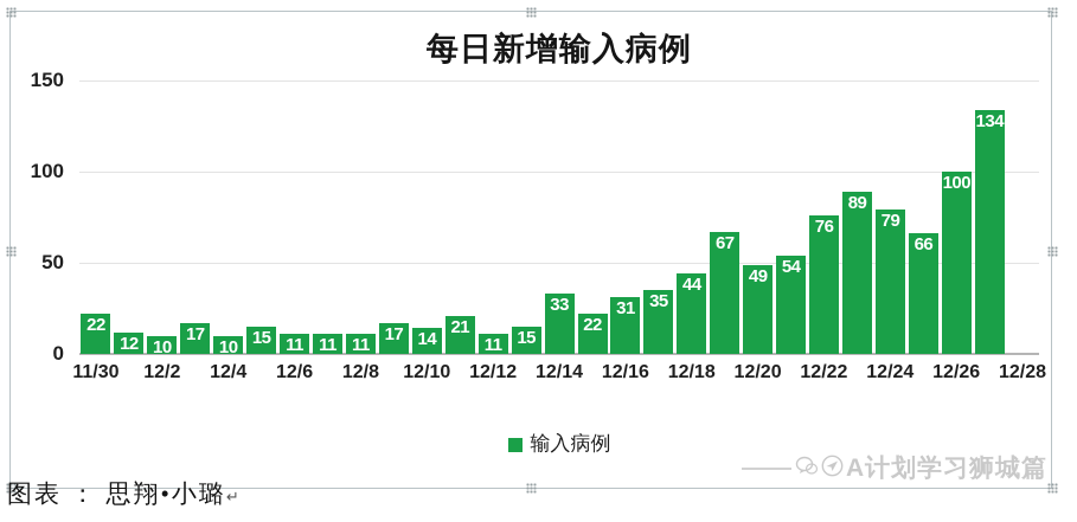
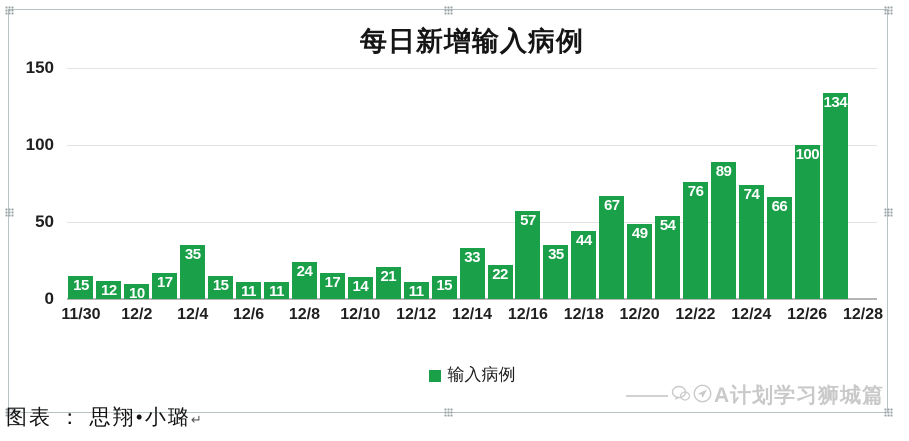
11/30: 22 -> 15
12/4: 10 -> 35
12/8: 11 -> 24
12/16: 31 -> 57
12/24: 79 -> 74
